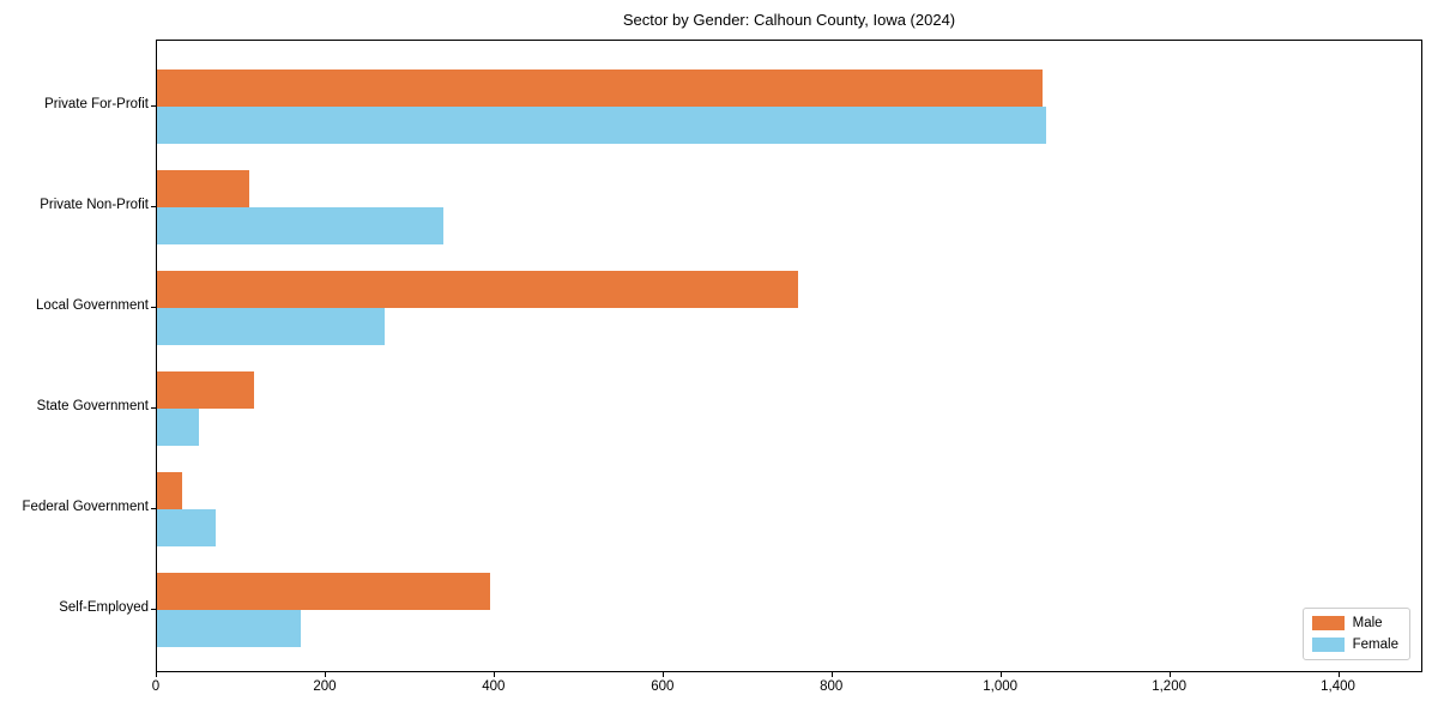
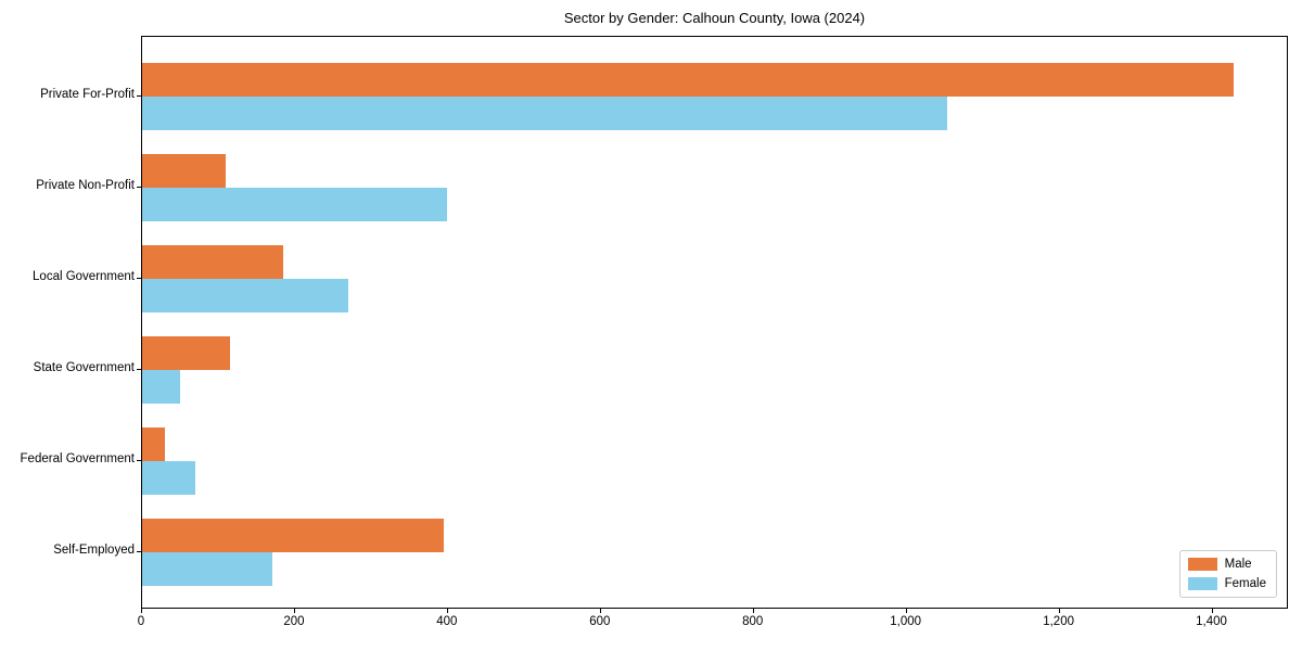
Male/Private For-Profit: 1050 -> 1430
Female/Private Non-Profit: 340 -> 400
Male/Local Government: 760 -> 180
